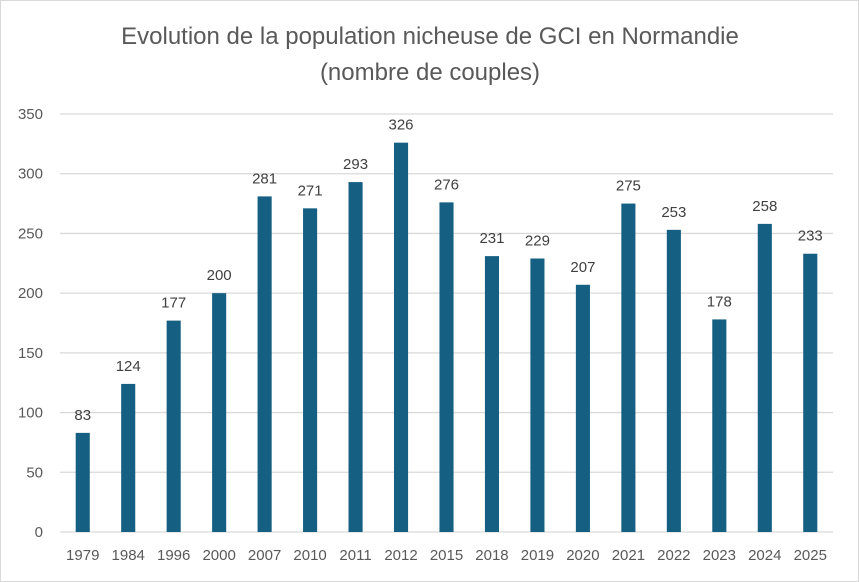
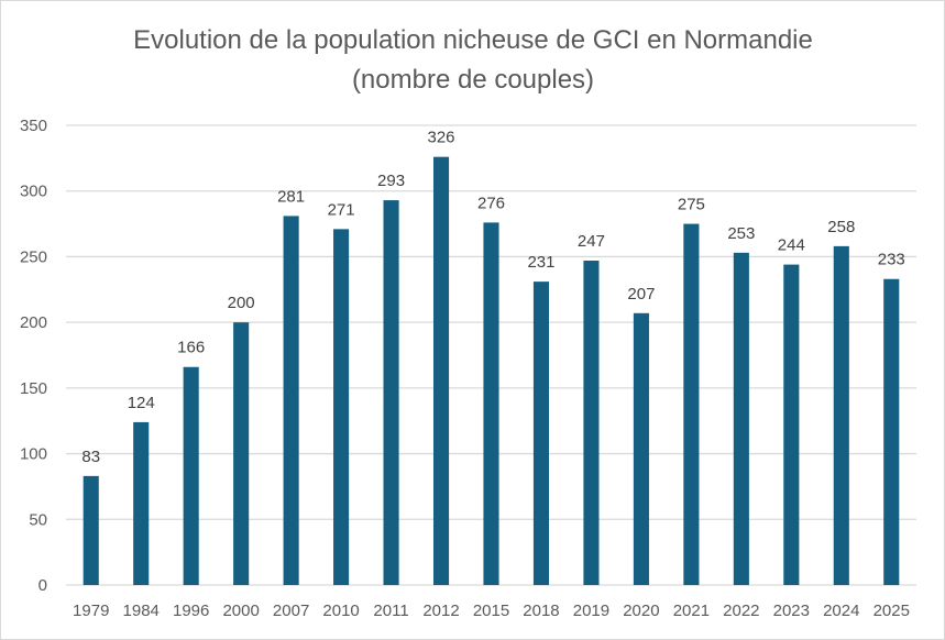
1996: 177 -> 166
2019: 229 -> 247
2023: 178 -> 244
